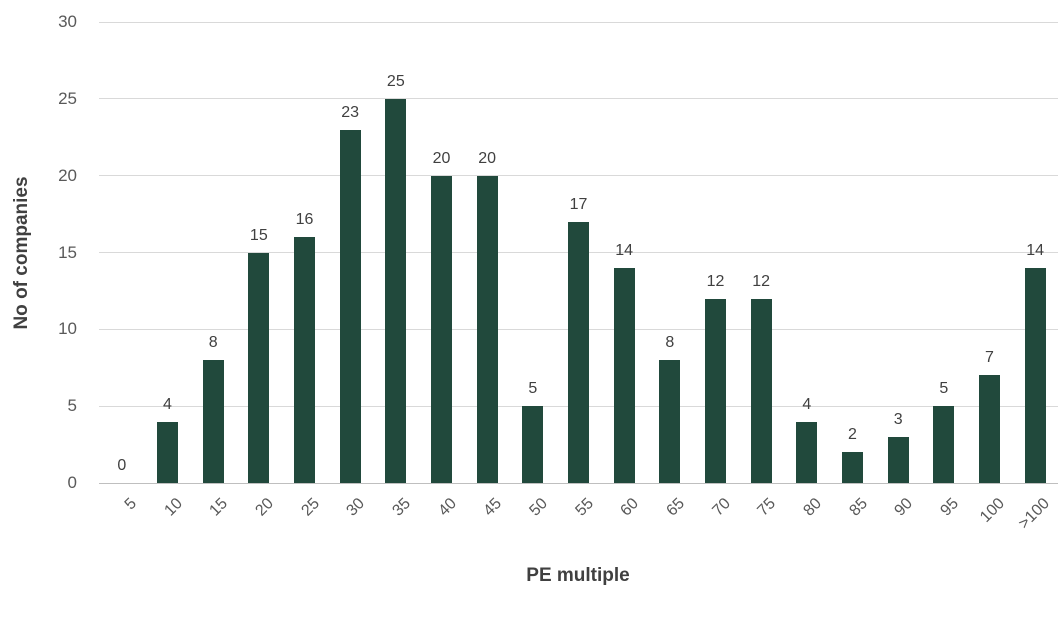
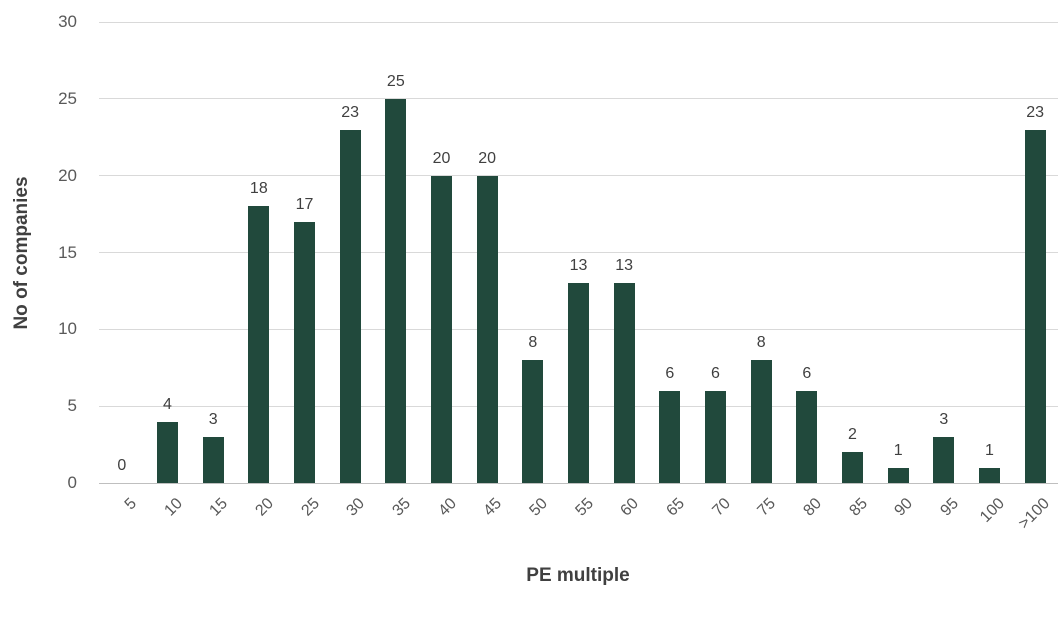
15: 8 -> 3
20: 15 -> 18
25: 16 -> 17
50: 5 -> 8
55: 17 -> 13
60: 14 -> 13
65: 8 -> 6
70: 12 -> 6
75: 12 -> 8
80: 4 -> 6
90: 3 -> 1
95: 5 -> 3
100: 7 -> 1
>100: 14 -> 23
